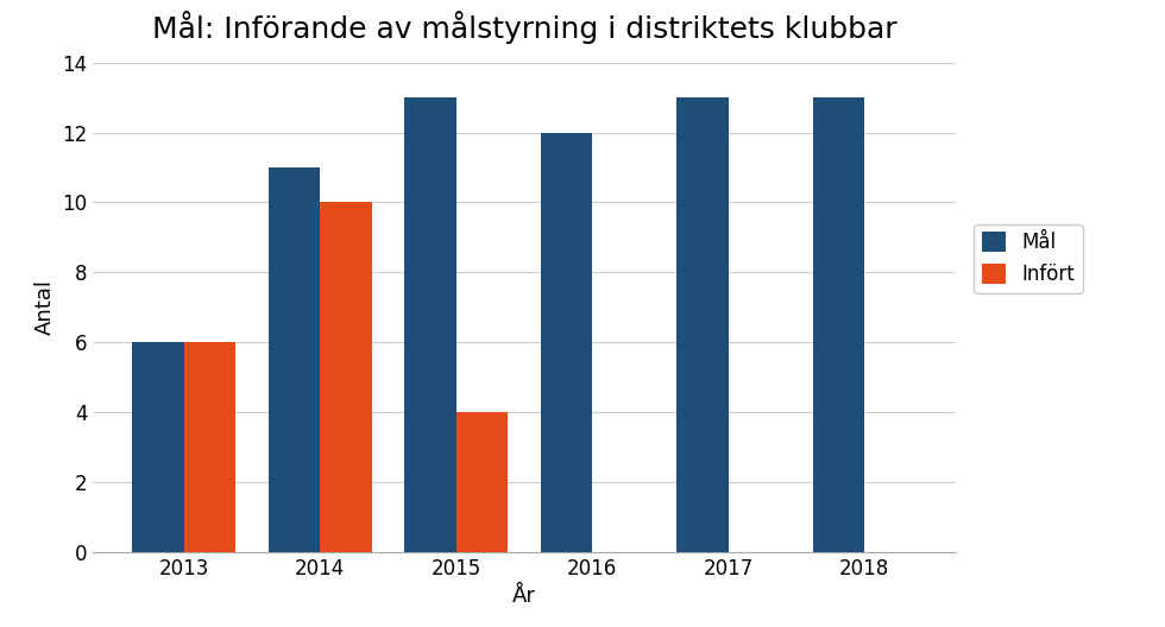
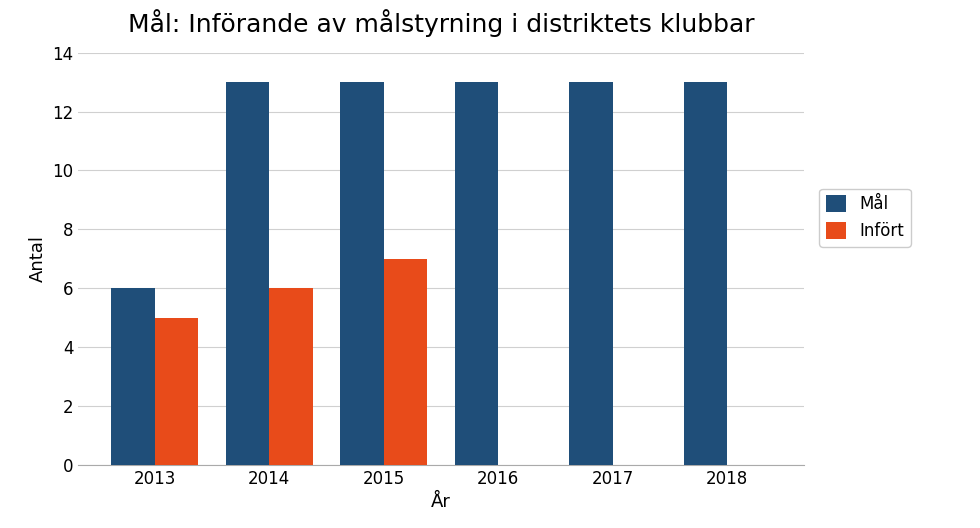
Infört/2013: 6 -> 5
Mål/2014: 11 -> 13
Infört/2014: 10 -> 6
Infört/2015: 4 -> 7
Mål/2016: 12 -> 13
